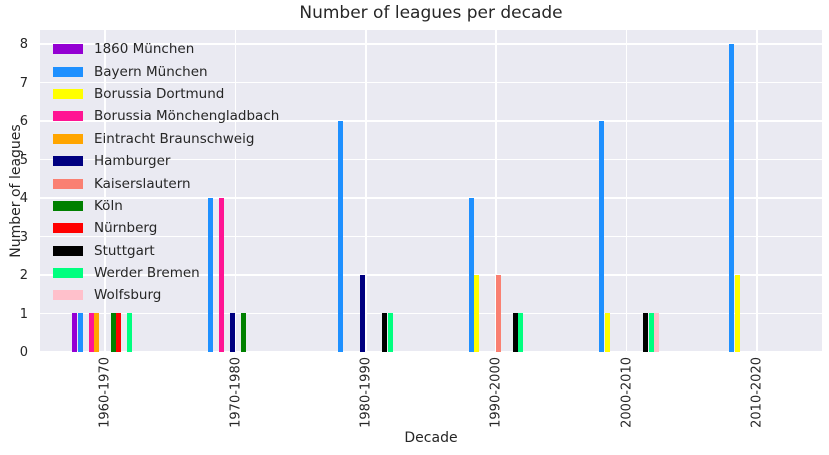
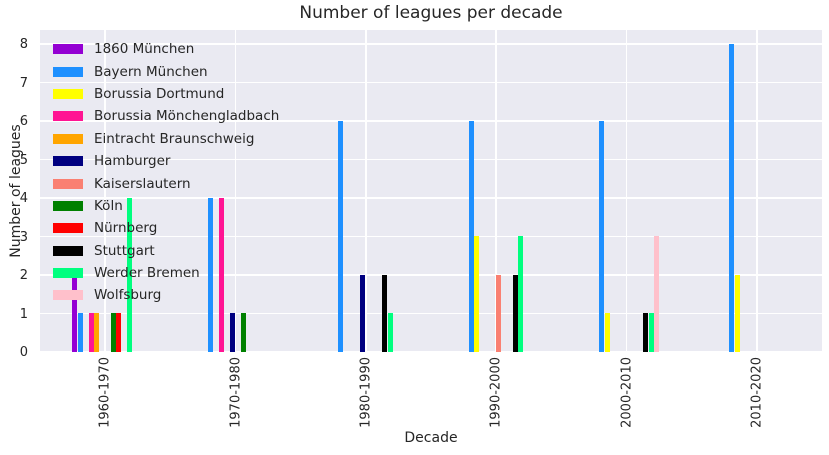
1860 München/1960-1970: 1 -> 2
Werder Bremen/1960-1970: 1 -> 4
Stuttgart/1980-1990: 1 -> 2
Bayern München/1990-2000: 4 -> 6
Borussia Dortmund/1990-2000: 2 -> 3
Stuttgart/1990-2000: 1 -> 2
Werder Bremen/1990-2000: 1 -> 3
Wolfsburg/2000-2010: 1 -> 3
